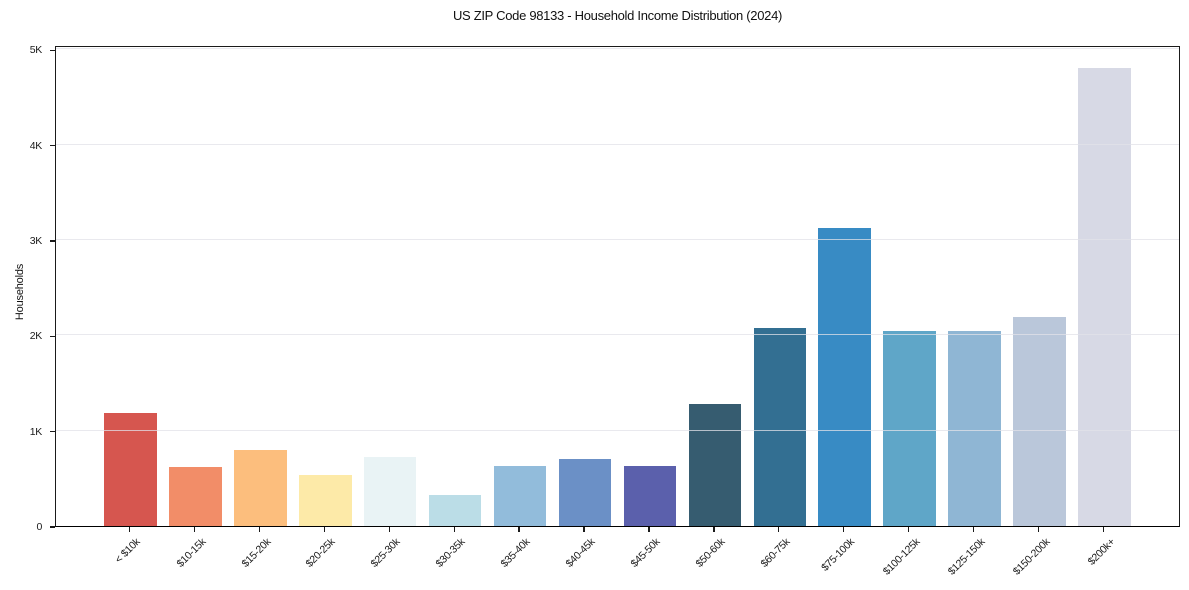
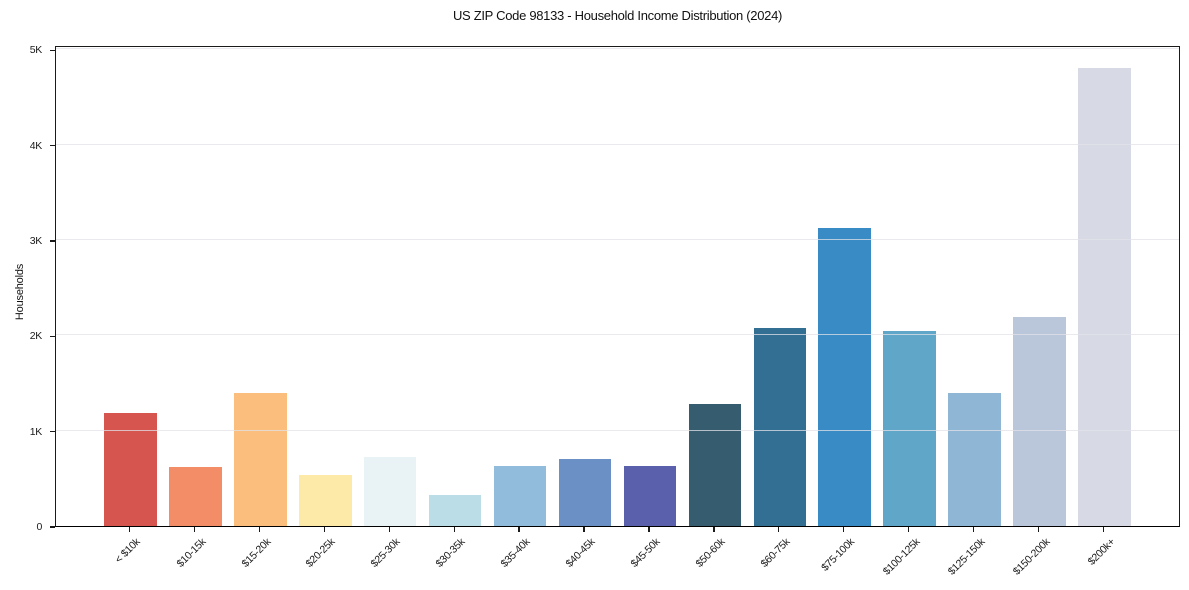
$15-20k: 0.8K -> 1.4K
$125-150k: 2.0K -> 1.4K
